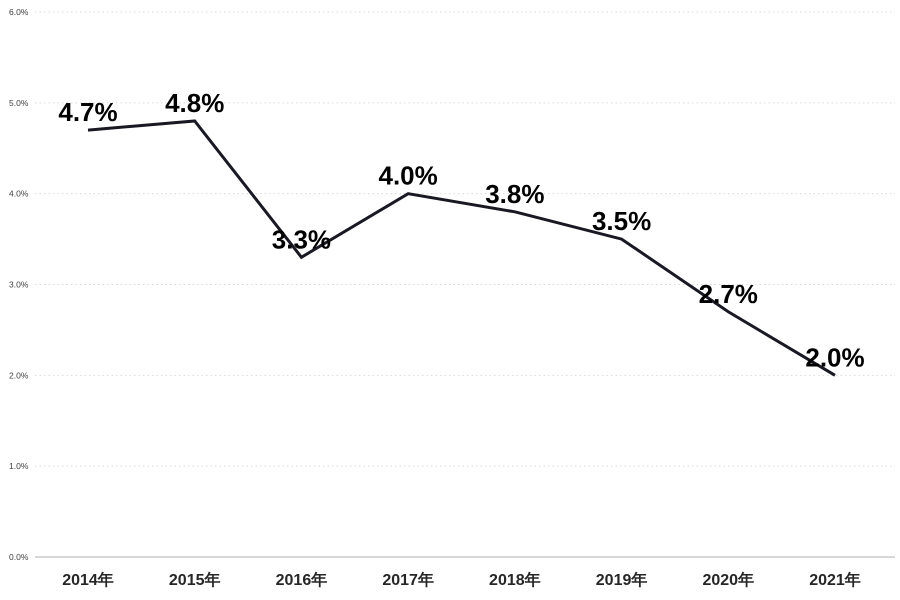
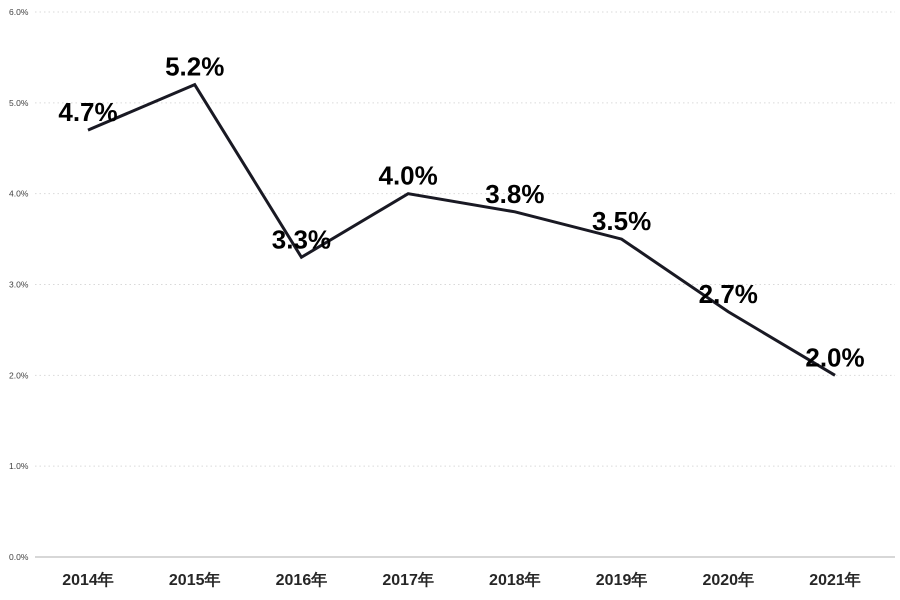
2015年: 4.8% -> 5.2%
